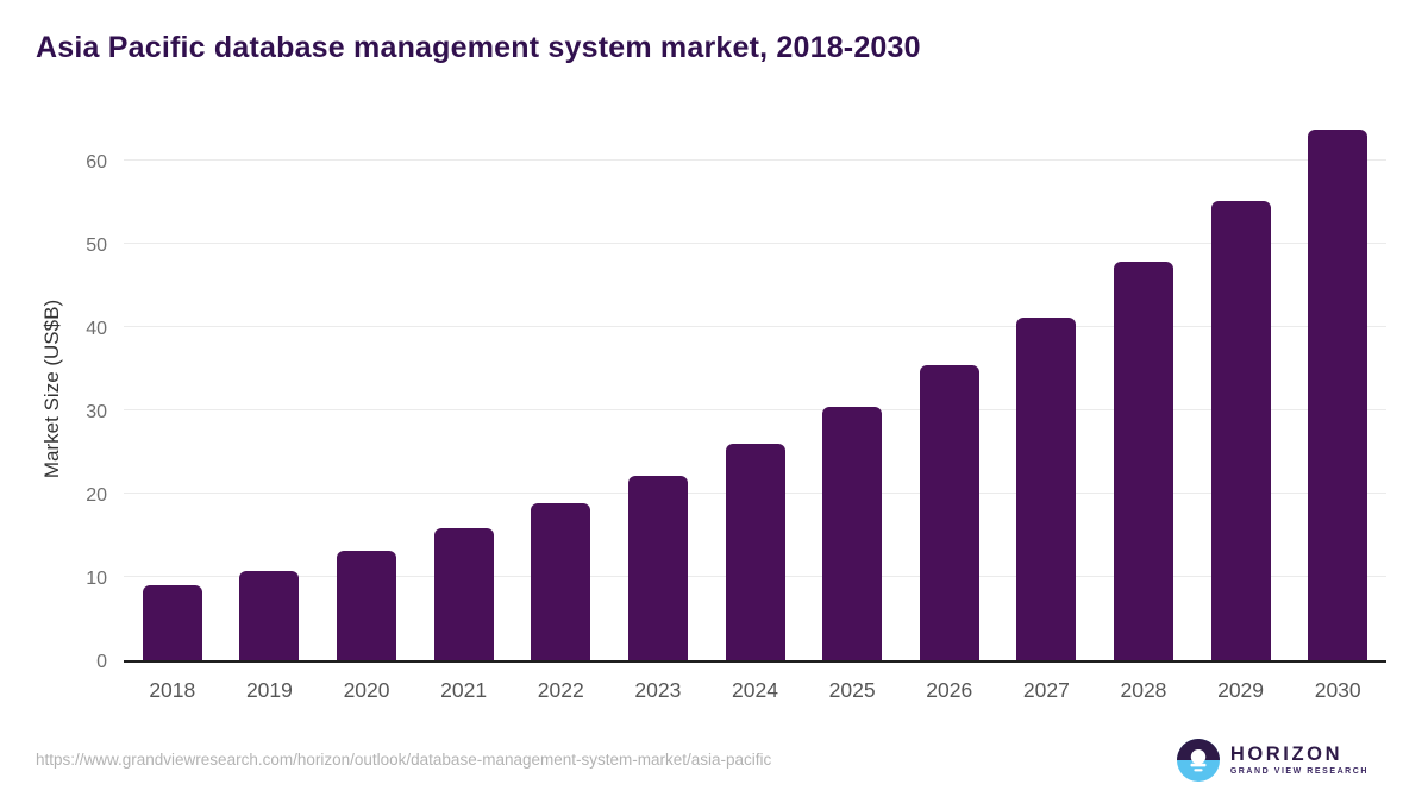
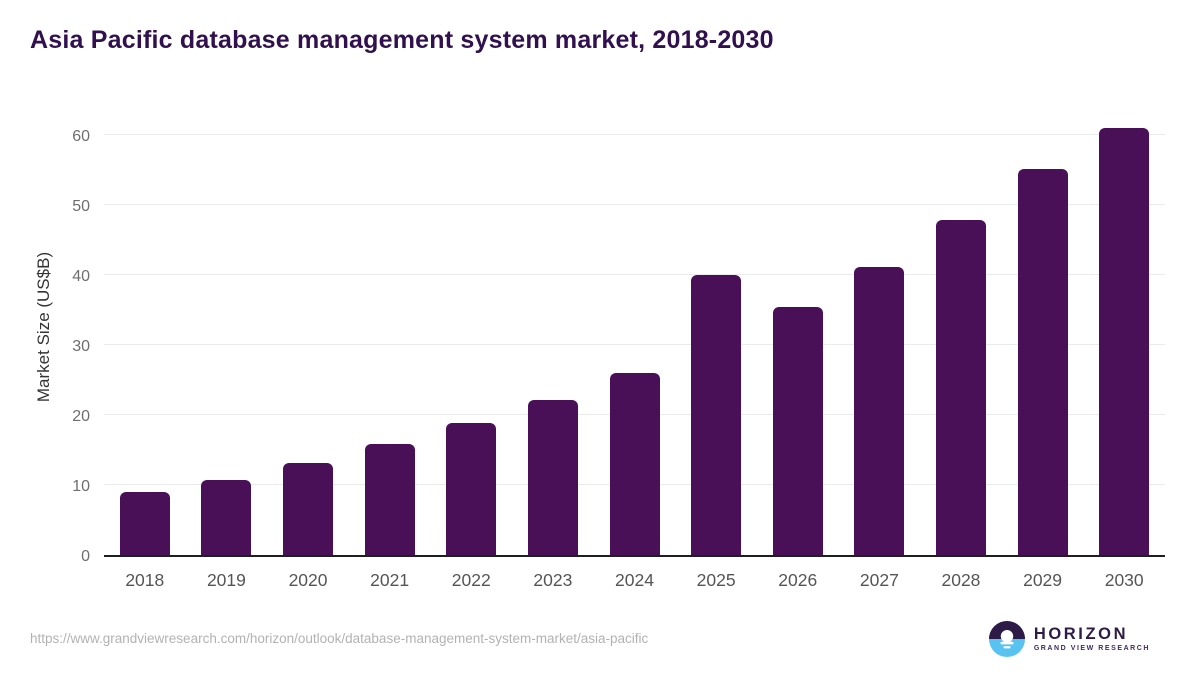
2025: 30 -> 40
2030: 64 -> 61
